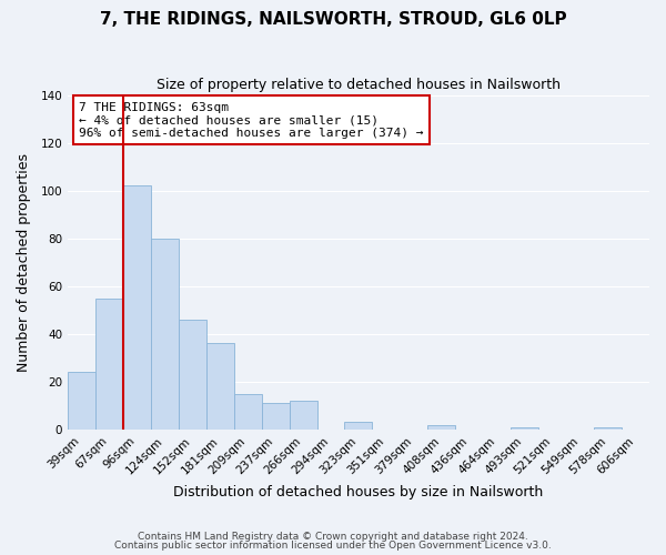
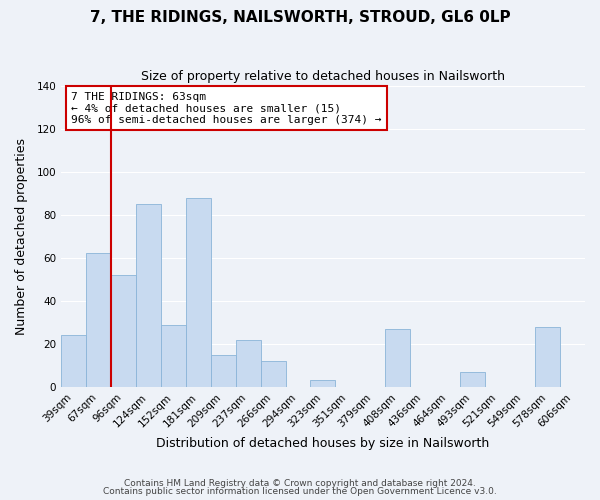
67sqm: 55 -> 62
96sqm: 102 -> 52
124sqm: 80 -> 85
152sqm: 46 -> 29
181sqm: 36 -> 88
237sqm: 11 -> 22
408sqm: 2 -> 27
493sqm: 1 -> 7
578sqm: 1 -> 28
